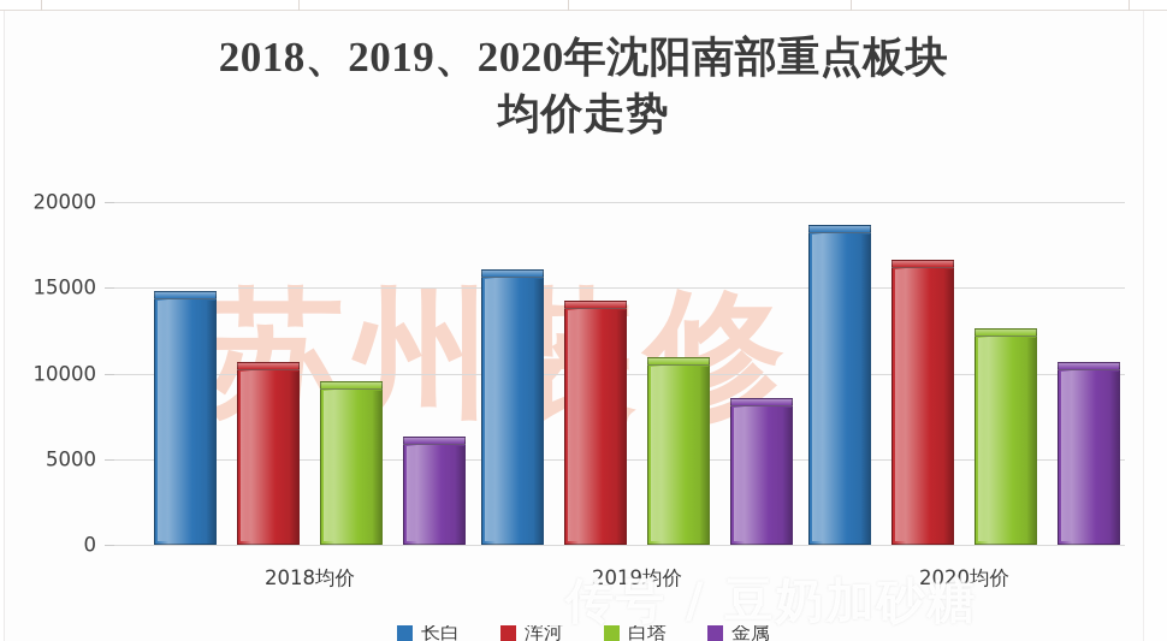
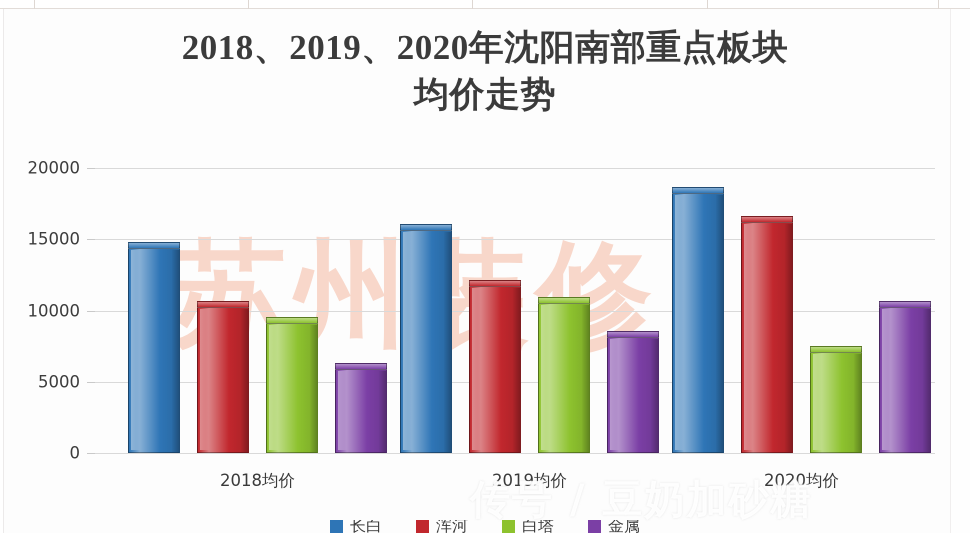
浑河/2019均价: 13800 -> 11700
白塔/2020均价: 12200 -> 7100
